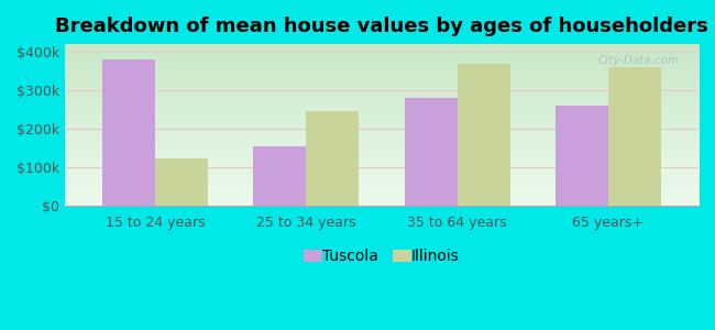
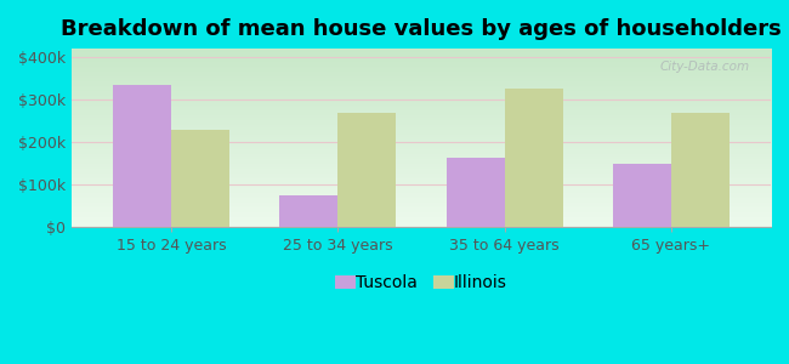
Tuscola/15 to 24 years: $380k -> $335k
Illinois/15 to 24 years: $125k -> $230k
Tuscola/25 to 34 years: $155k -> $75k
Illinois/25 to 34 years: $245k -> $270k
Tuscola/35 to 64 years: $280k -> $165k
Illinois/35 to 64 years: $370k -> $325k
Tuscola/65 years+: $260k -> $150k
Illinois/65 years+: $360k -> $270k
